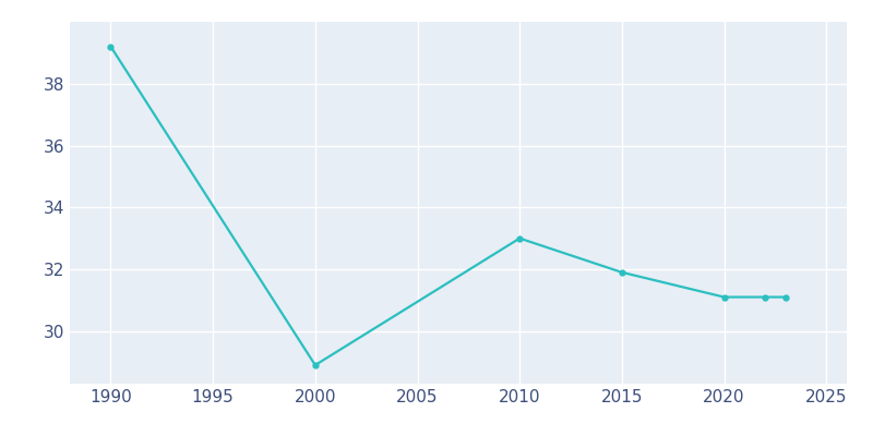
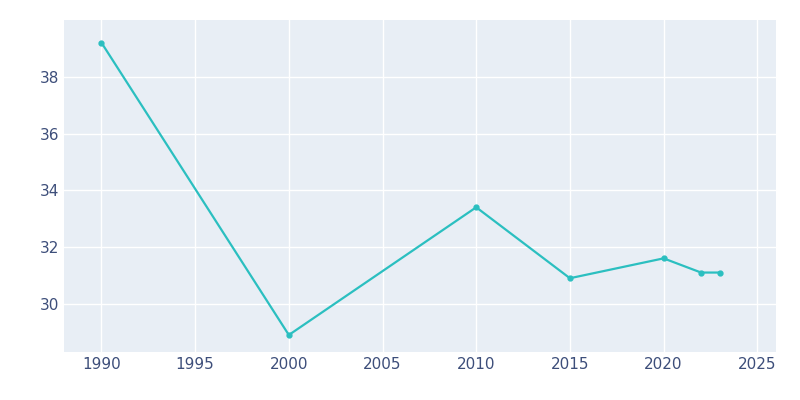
2010: 33.0 -> 33.4
2015: 31.9 -> 30.9
2020: 31.1 -> 31.6
